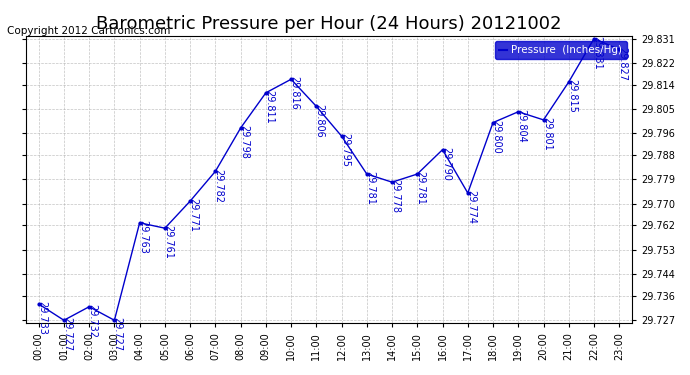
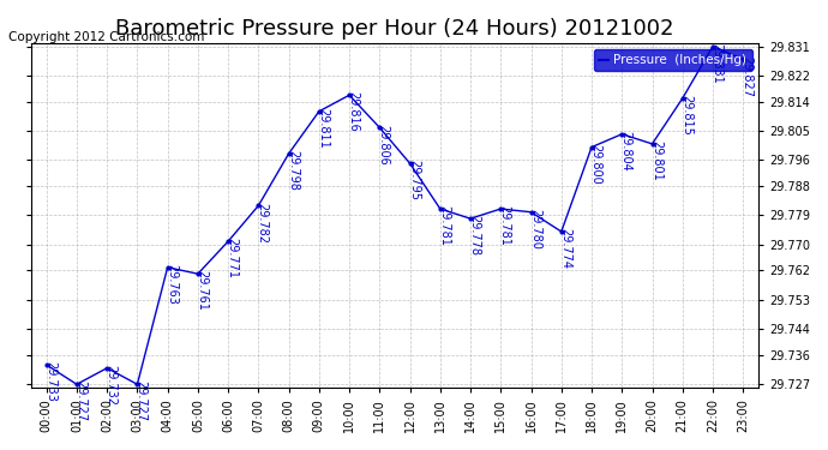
16:00: 29.790 -> 29.780
